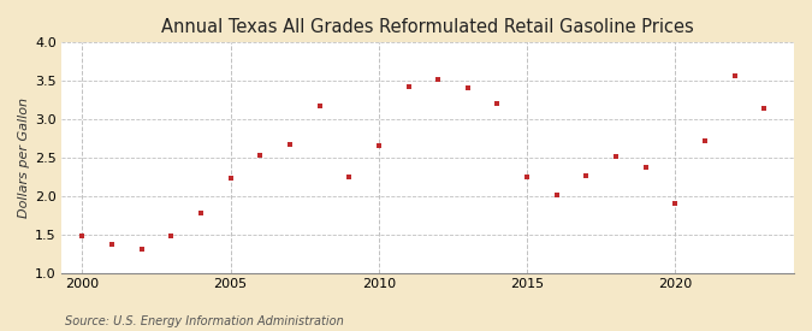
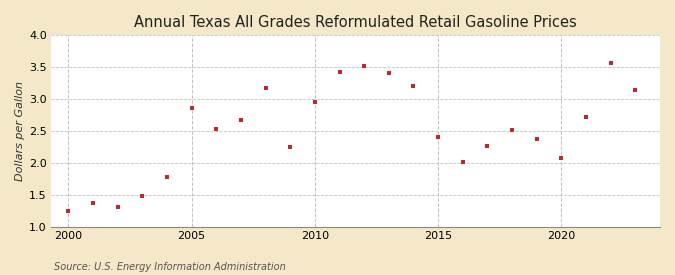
2000: 1.48 -> 1.24
2005: 2.23 -> 2.86
2010: 2.65 -> 2.96
2015: 2.25 -> 2.40
2020: 1.91 -> 2.08
